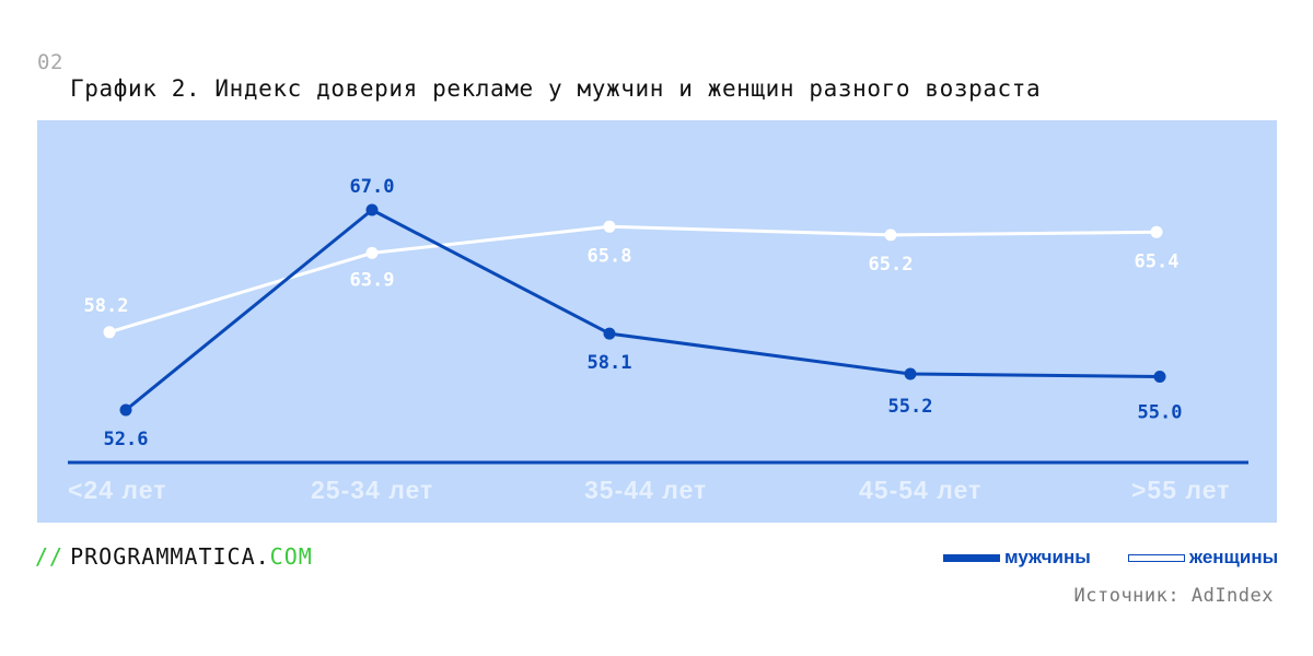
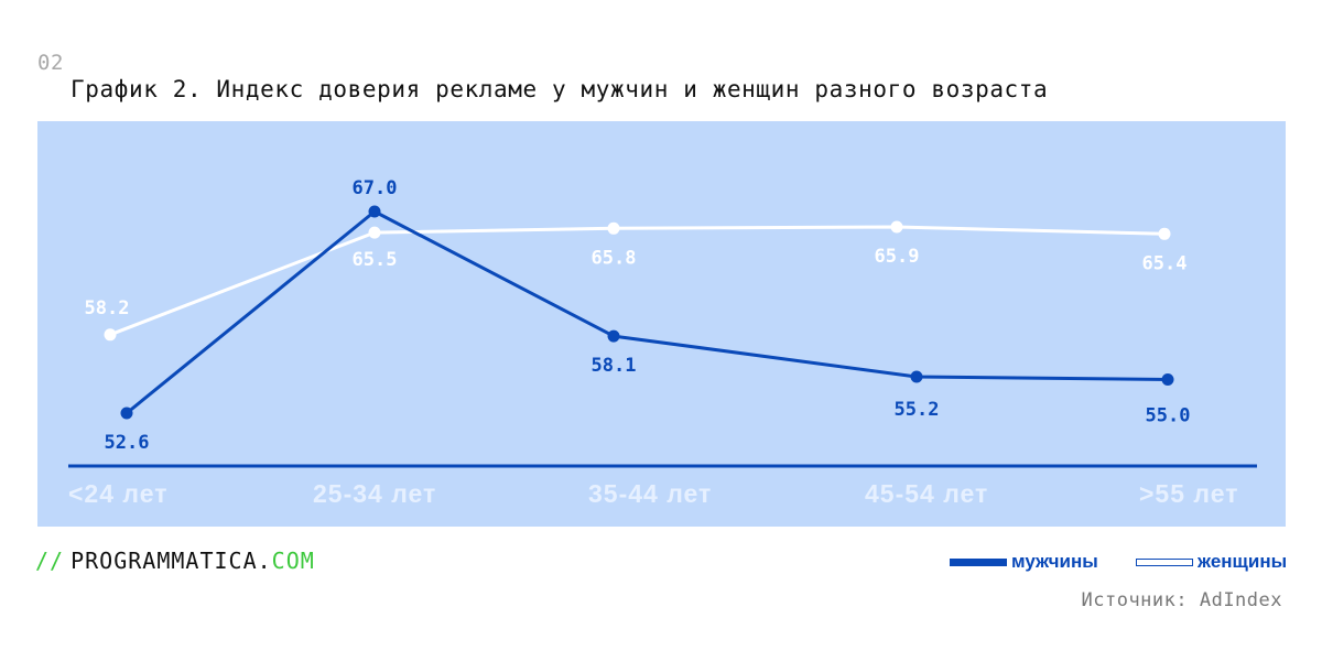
женщины/25-34 лет: 63.9 -> 65.5
женщины/45-54 лет: 65.2 -> 65.9
